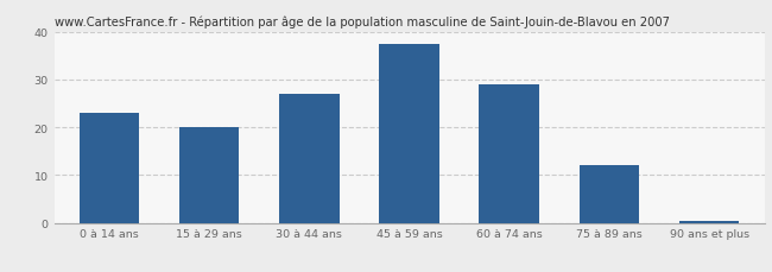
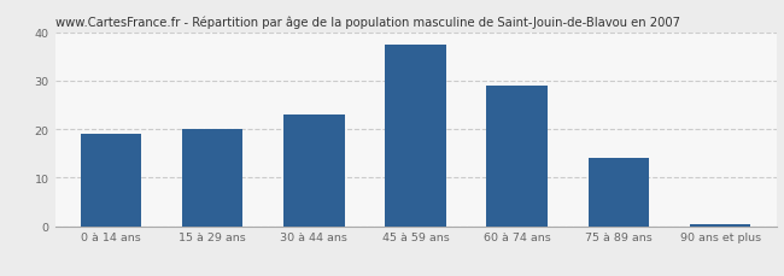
0 à 14 ans: 23.0 -> 19.0
30 à 44 ans: 27.0 -> 23.0
75 à 89 ans: 12.0 -> 14.0
